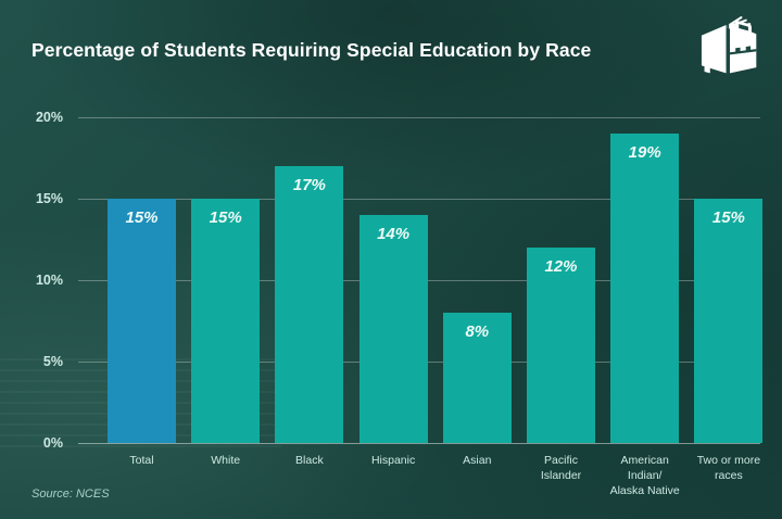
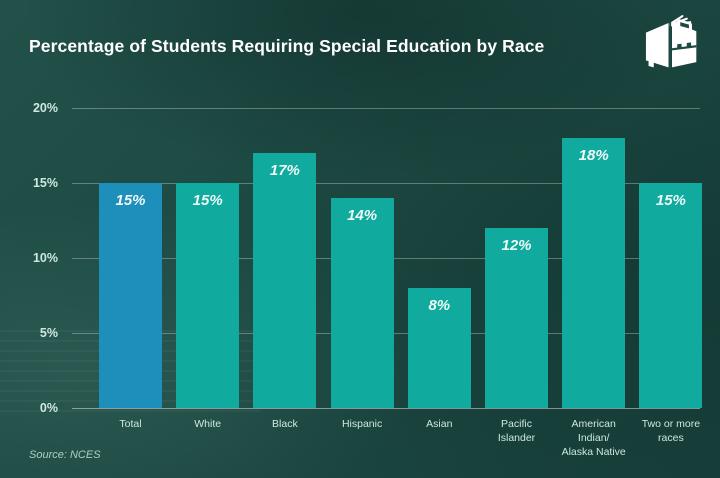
American Indian/ Alaska Native: 19% -> 18%
